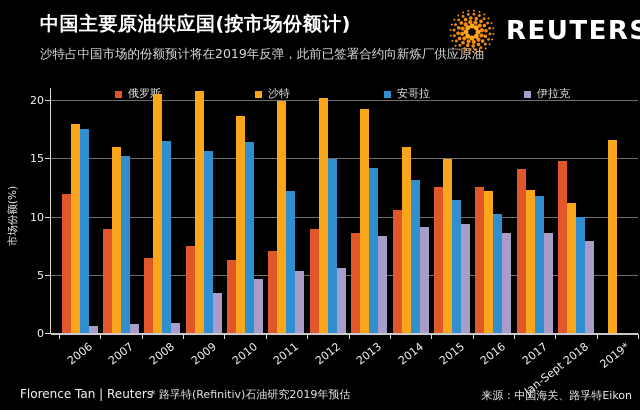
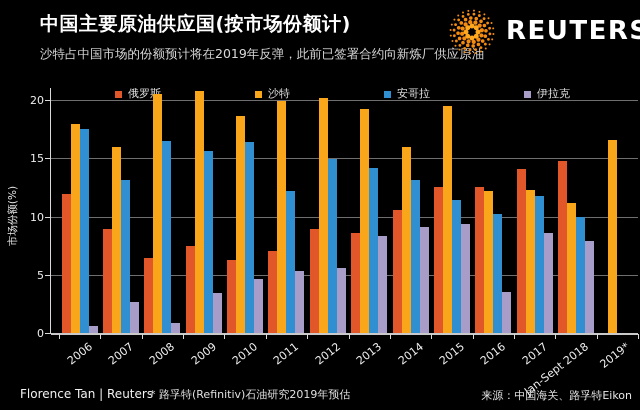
安哥拉/2007: 15.2 -> 13.1
伊拉克/2007: 0.8 -> 2.7
沙特/2015: 14.9 -> 19.5
伊拉克/2016: 8.6 -> 3.5
